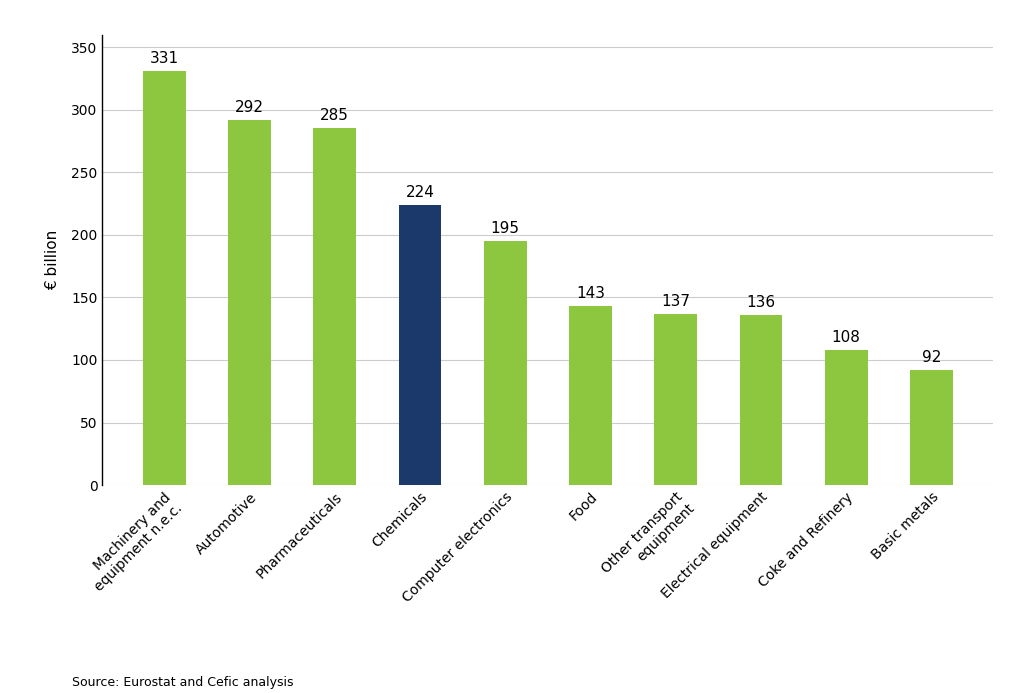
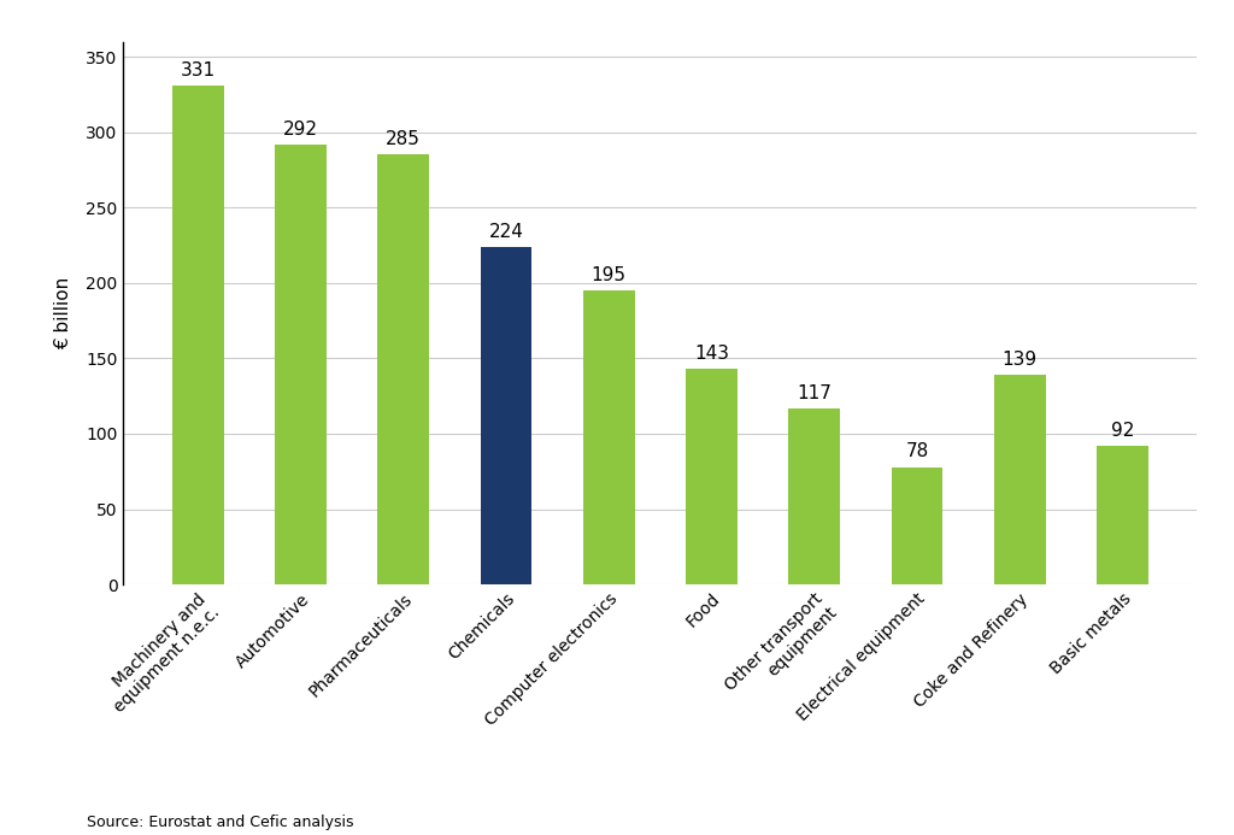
Other transport equipment: 137 -> 117
Electrical equipment: 136 -> 78
Coke and Refinery: 108 -> 139
